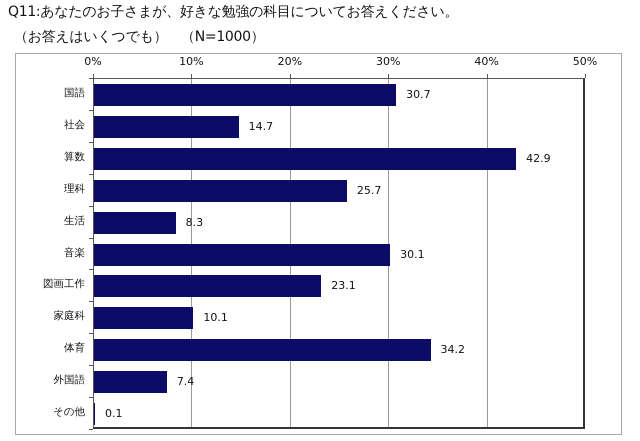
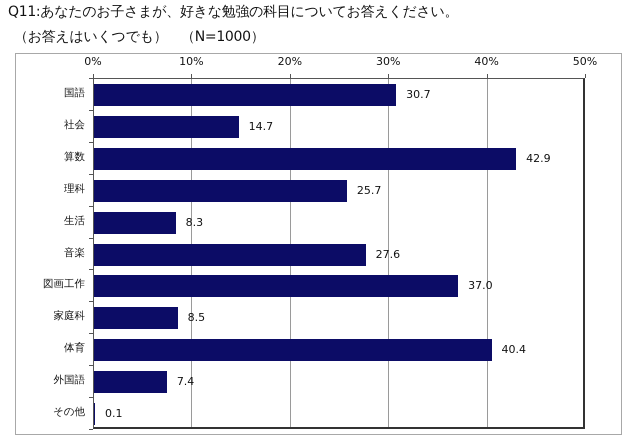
音楽: 30.1 -> 27.6
図画工作: 23.1 -> 37.0
家庭科: 10.1 -> 8.5
体育: 34.2 -> 40.4
